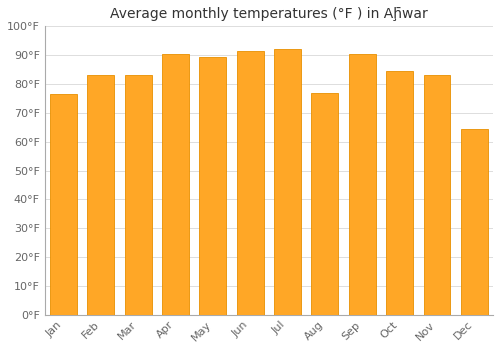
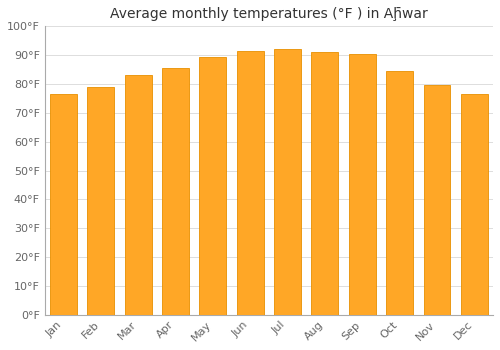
Feb: 83.0°F -> 79.0°F
Apr: 90.5°F -> 85.5°F
Aug: 77.0°F -> 91.0°F
Nov: 83.0°F -> 79.5°F
Dec: 64.5°F -> 76.5°F
